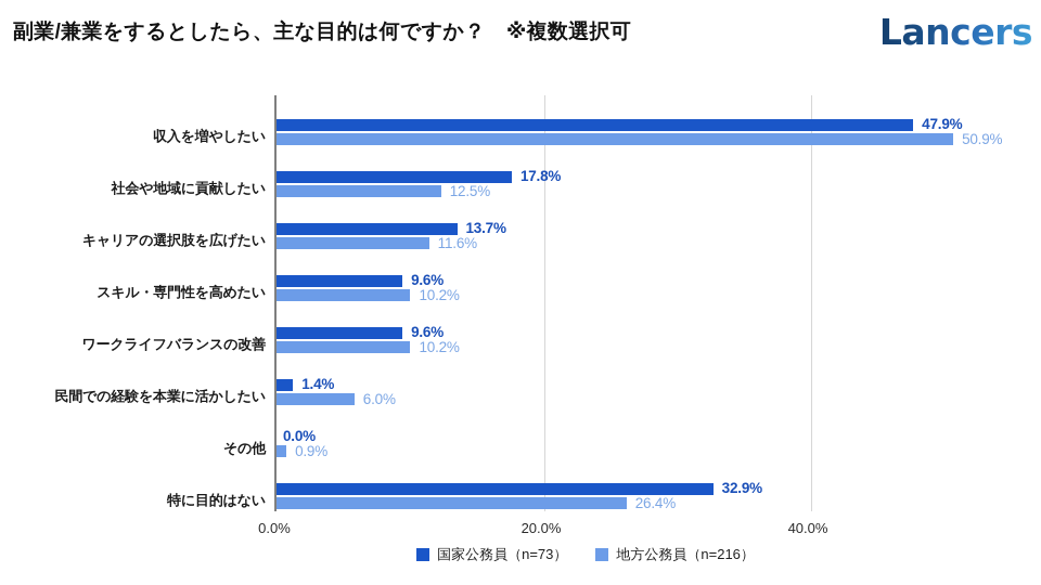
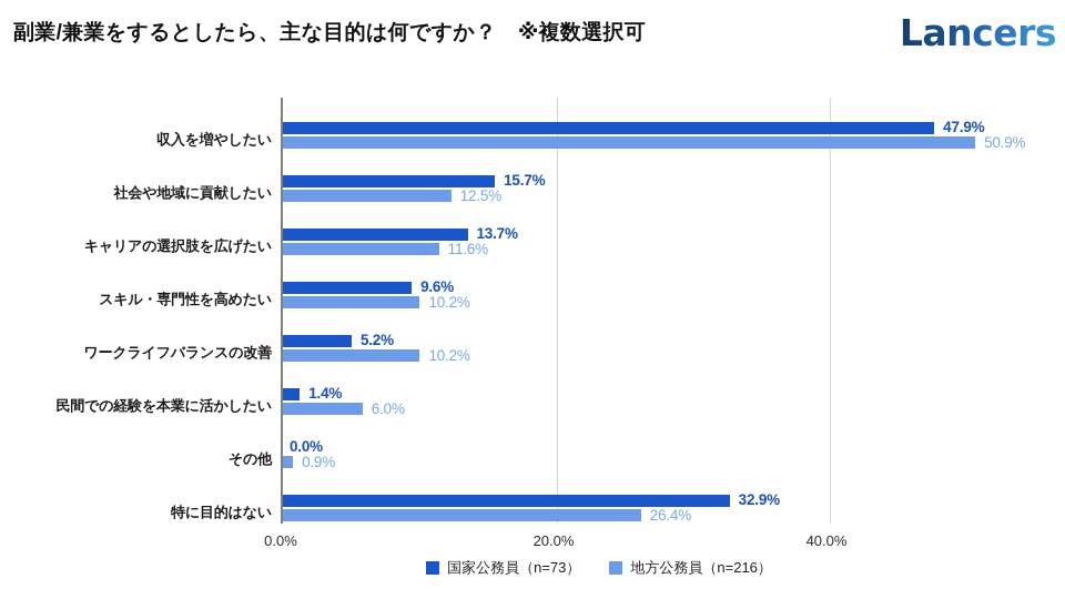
国家公務員（n=73）/社会や地域に貢献したい: 17.8% -> 15.7%
国家公務員（n=73）/ワークライフバランスの改善: 9.6% -> 5.2%
